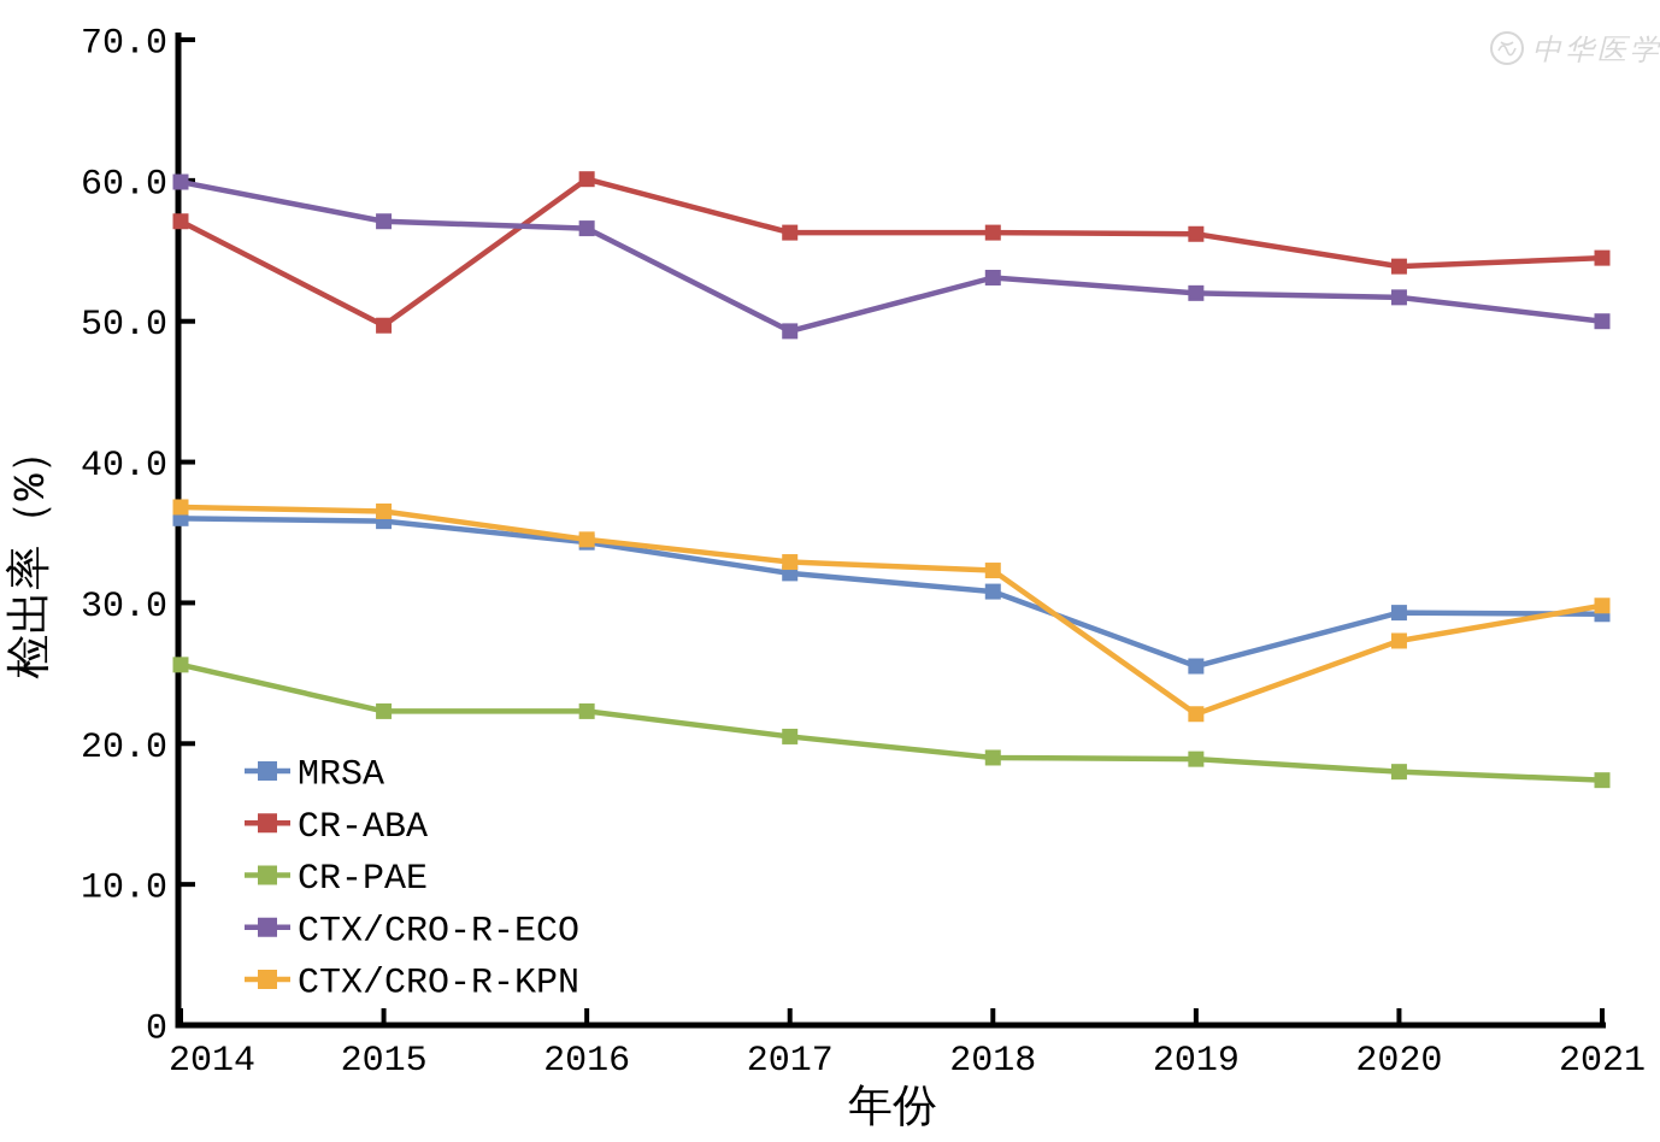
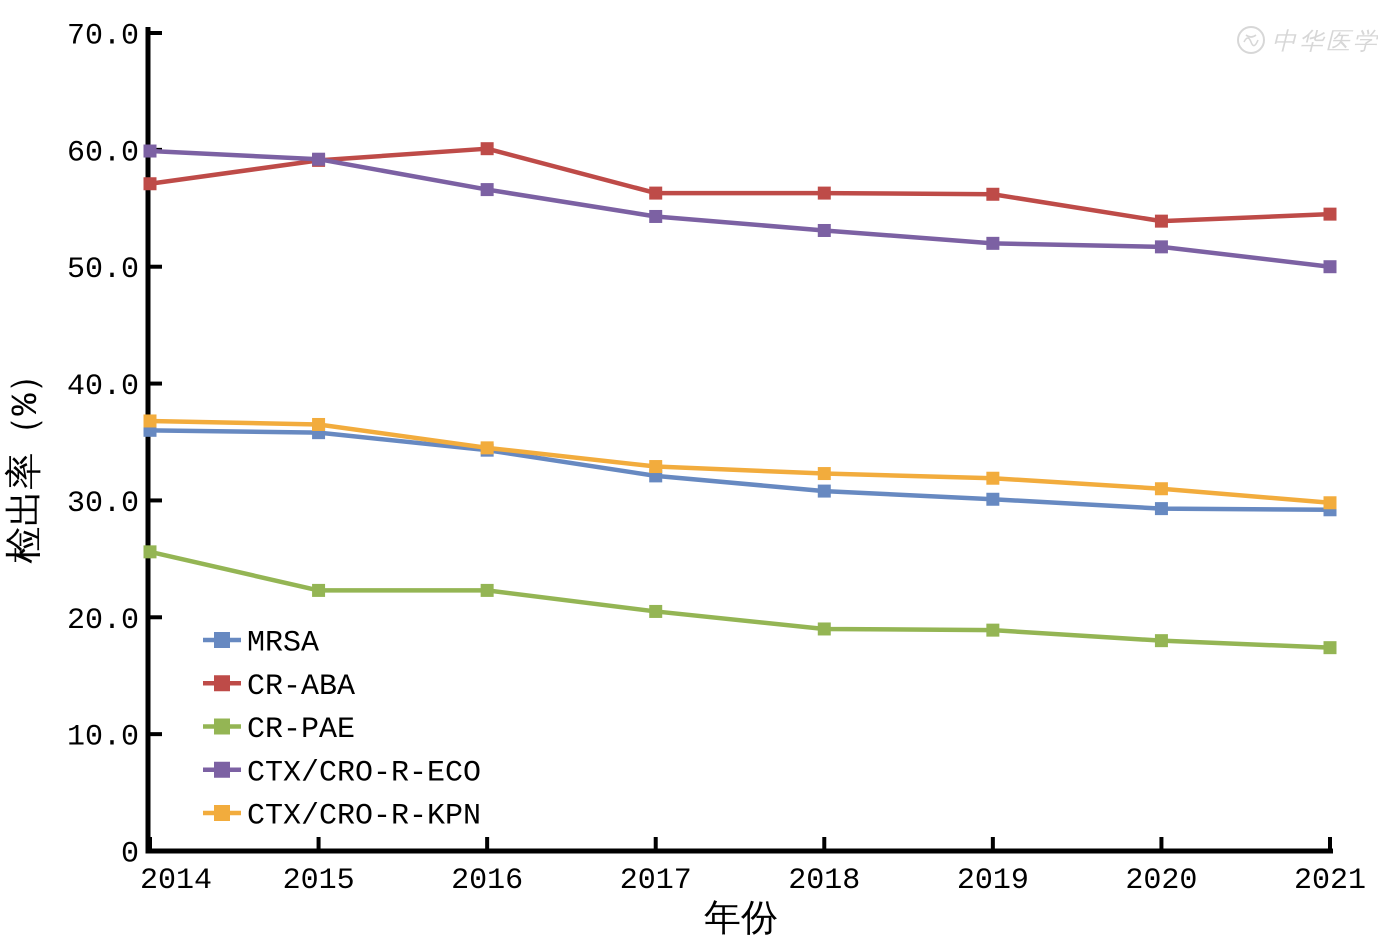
CR-ABA/2015: 49.7 -> 59.1
CTX/CRO-R-ECO/2015: 57.1 -> 59.2
CTX/CRO-R-ECO/2017: 49.3 -> 54.3
MRSA/2019: 25.5 -> 30.1
CTX/CRO-R-KPN/2019: 22.1 -> 31.9
CTX/CRO-R-KPN/2020: 27.3 -> 31.0
